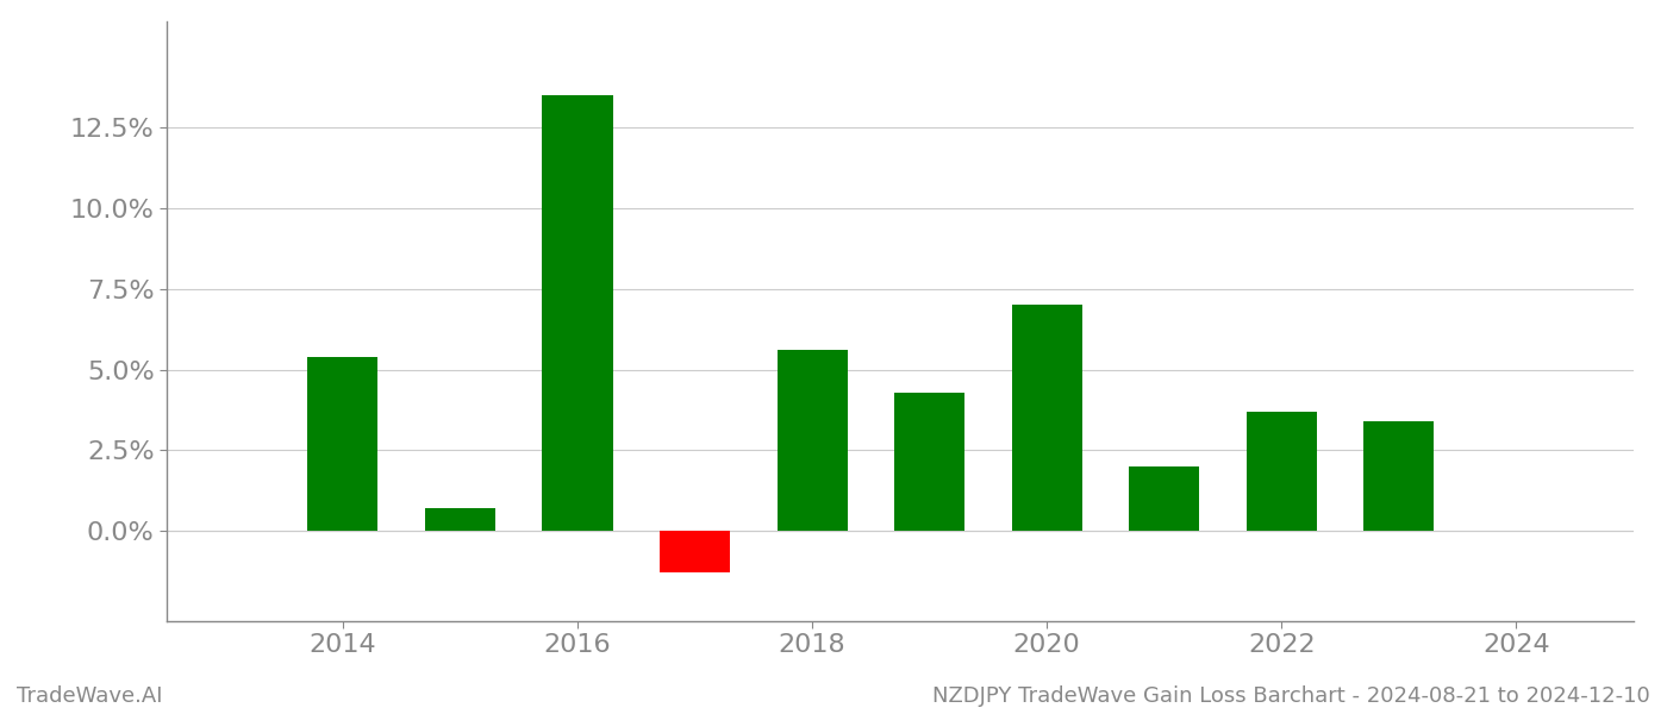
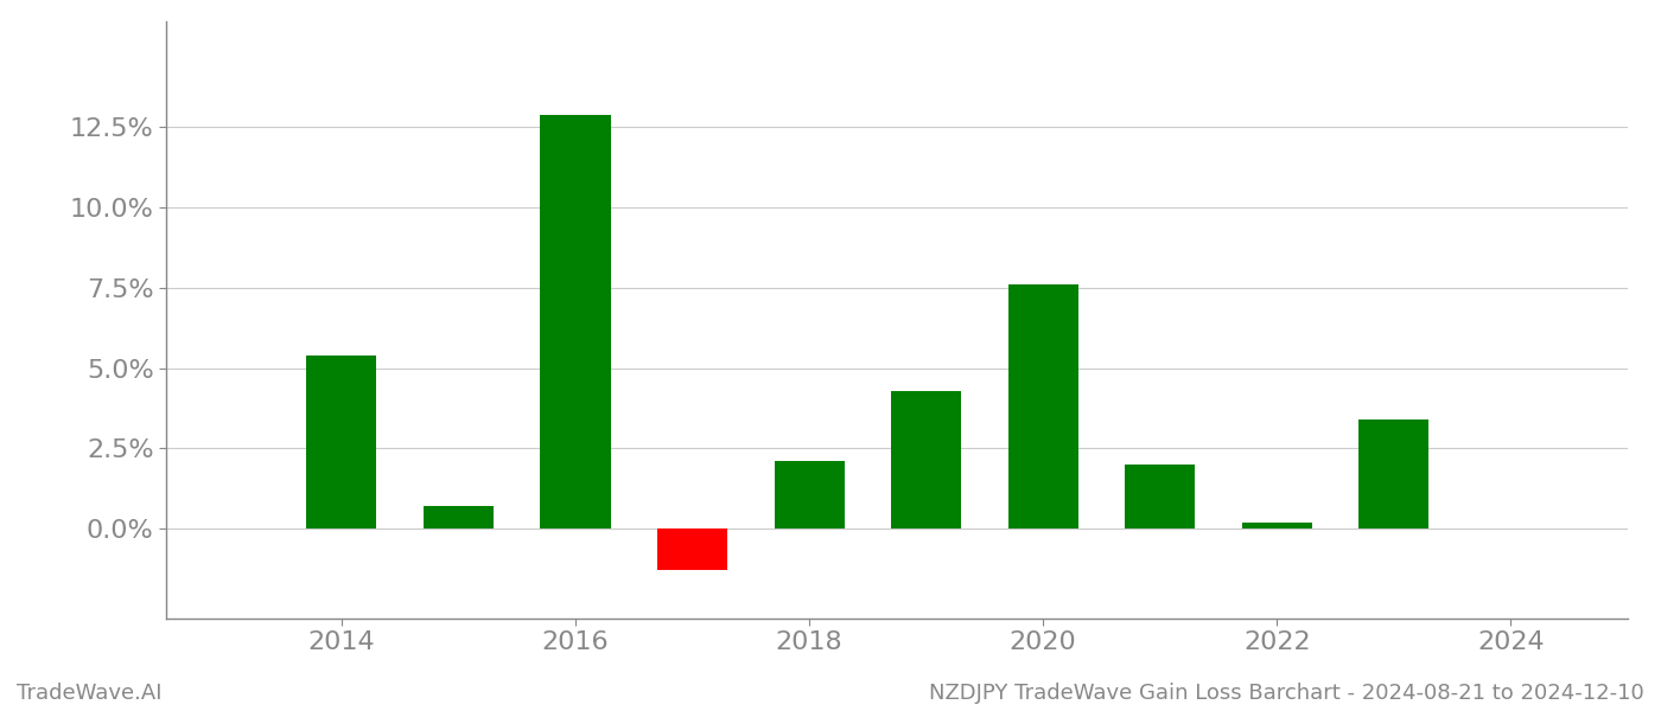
2016: 13.5% -> 12.9%
2018: 5.6% -> 2.1%
2020: 7.0% -> 7.6%
2022: 3.7% -> 0.2%
